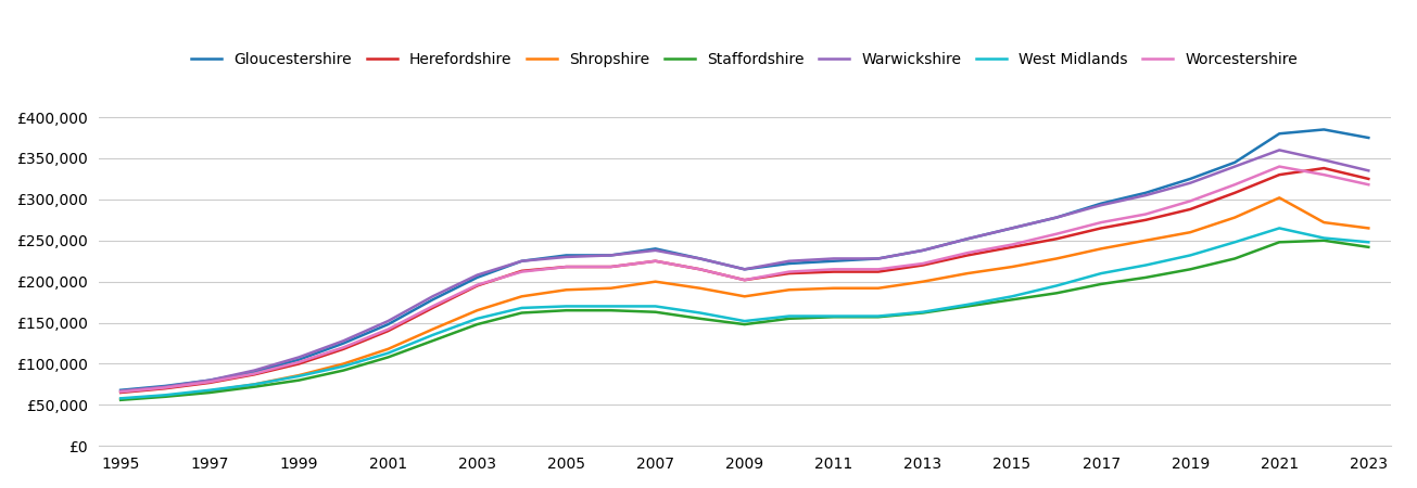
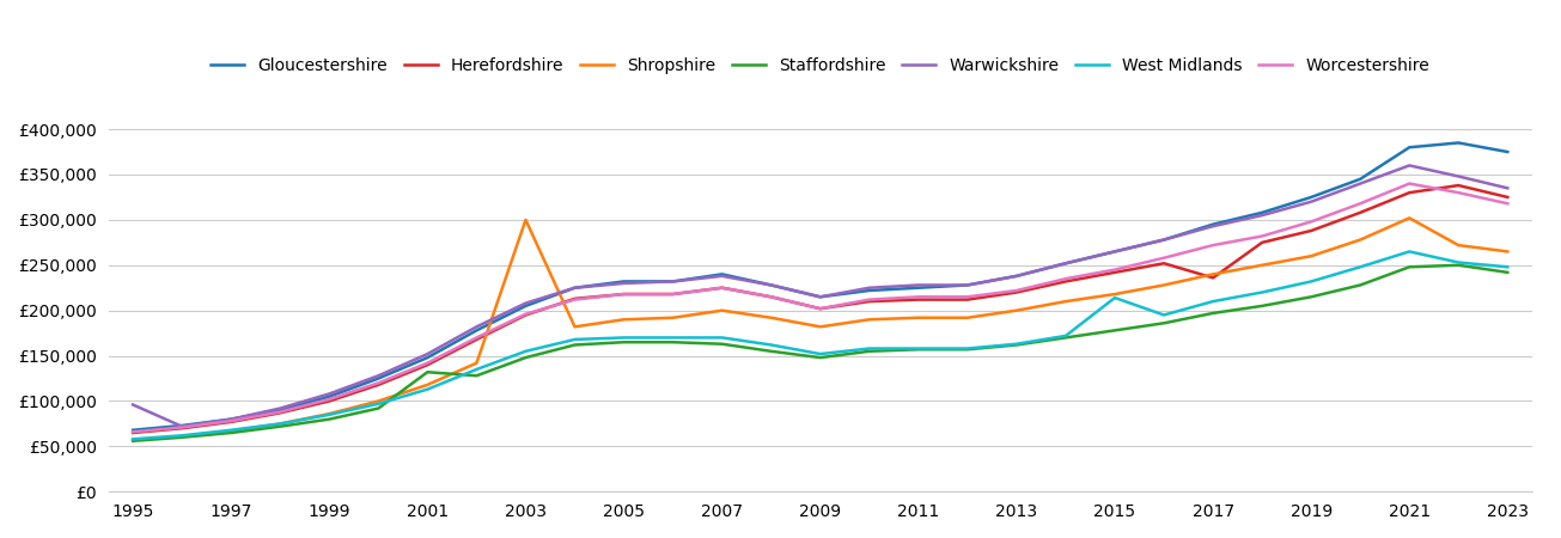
Warwickshire/1995: £67,000 -> £96,000
Staffordshire/2001: £108,000 -> £132,000
Shropshire/2003: £165,000 -> £300,000
West Midlands/2015: £182,000 -> £214,000
Herefordshire/2017: £265,000 -> £236,000
